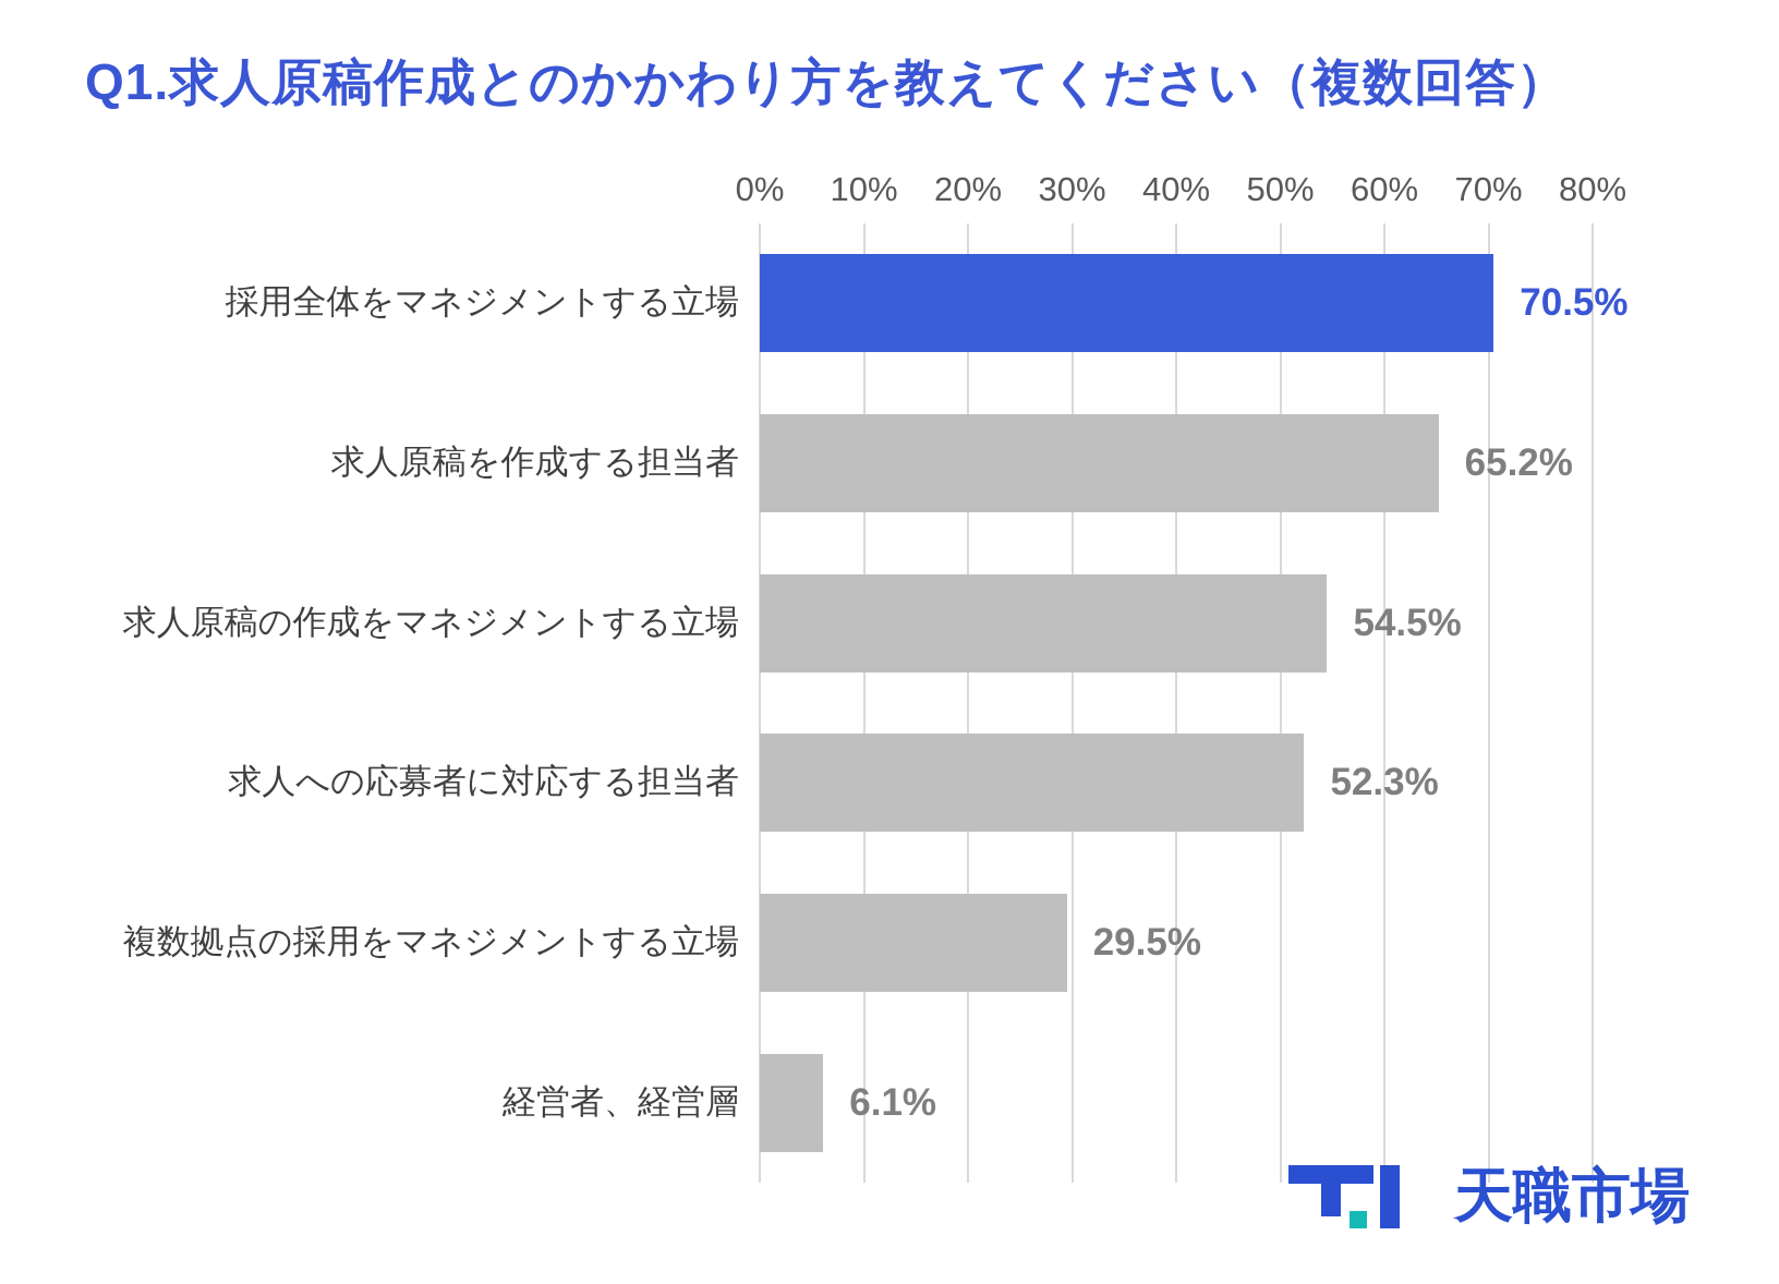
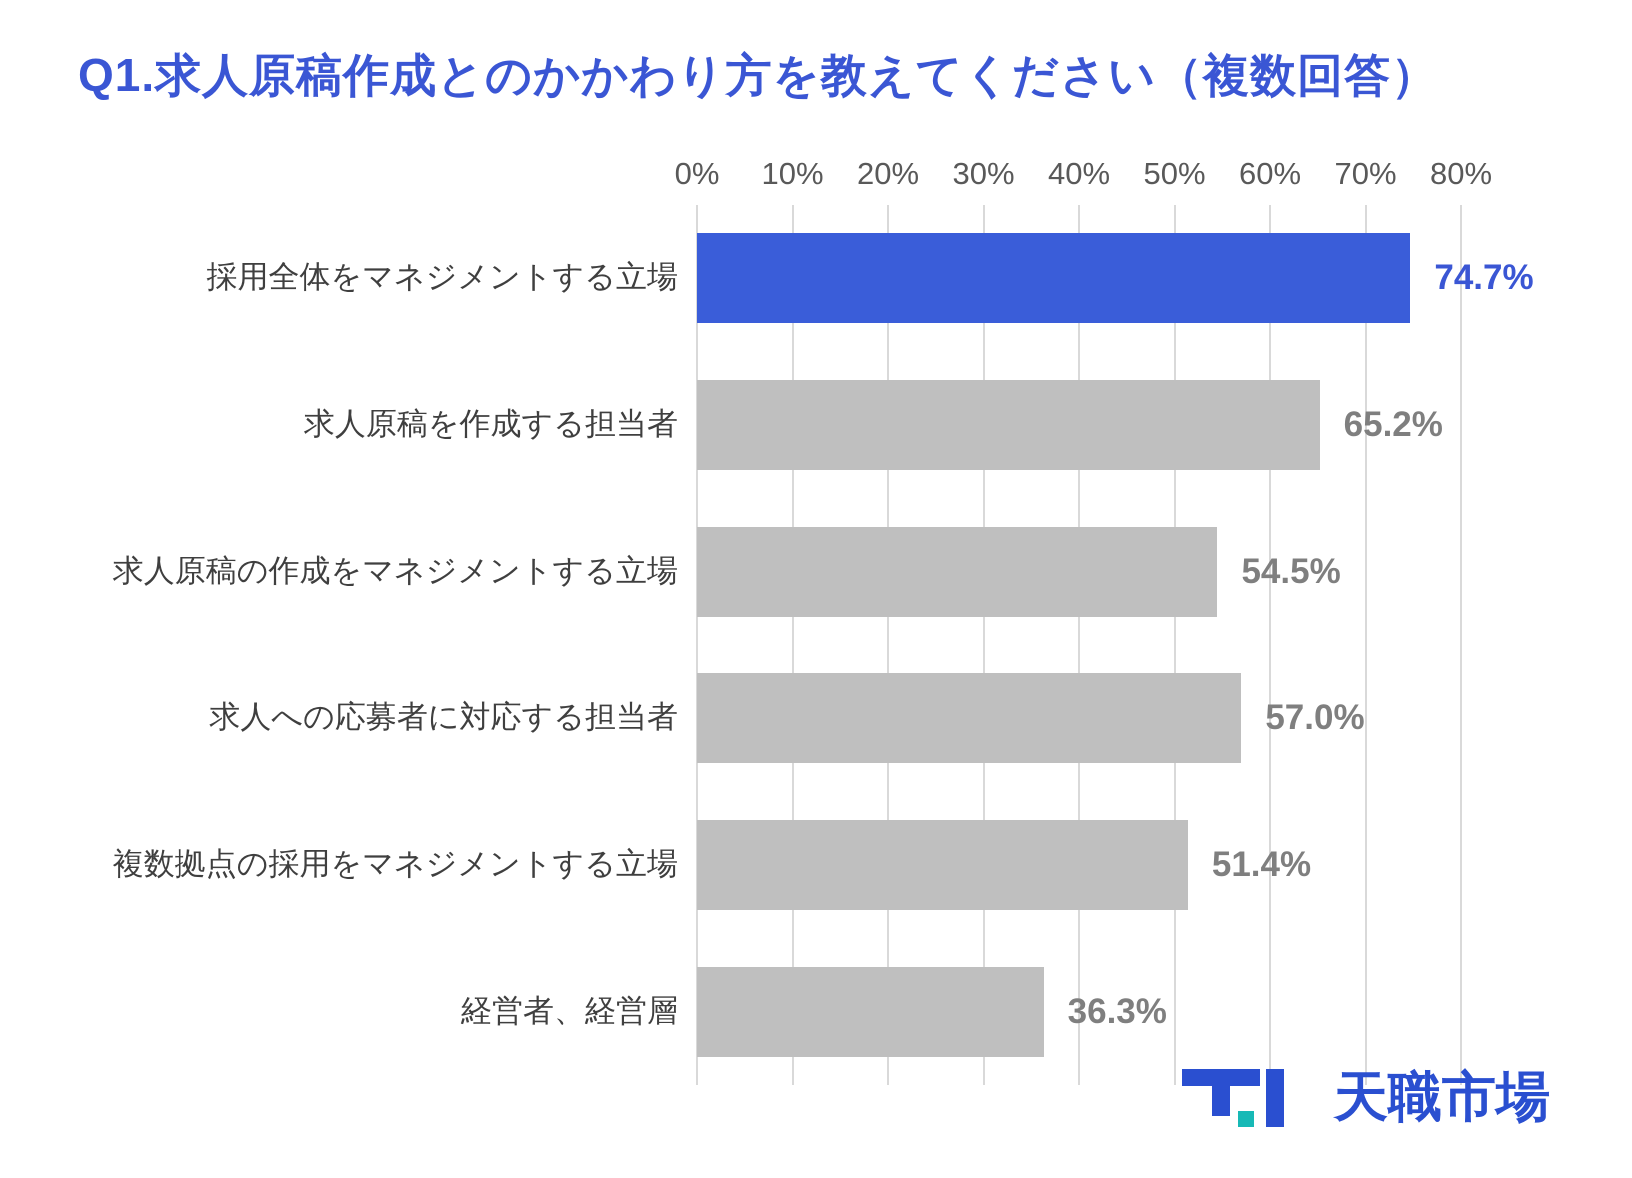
採用全体をマネジメントする立場: 70.5% -> 74.7%
求人への応募者に対応する担当者: 52.3% -> 57.0%
複数拠点の採用をマネジメントする立場: 29.5% -> 51.4%
経営者、経営層: 6.1% -> 36.3%
